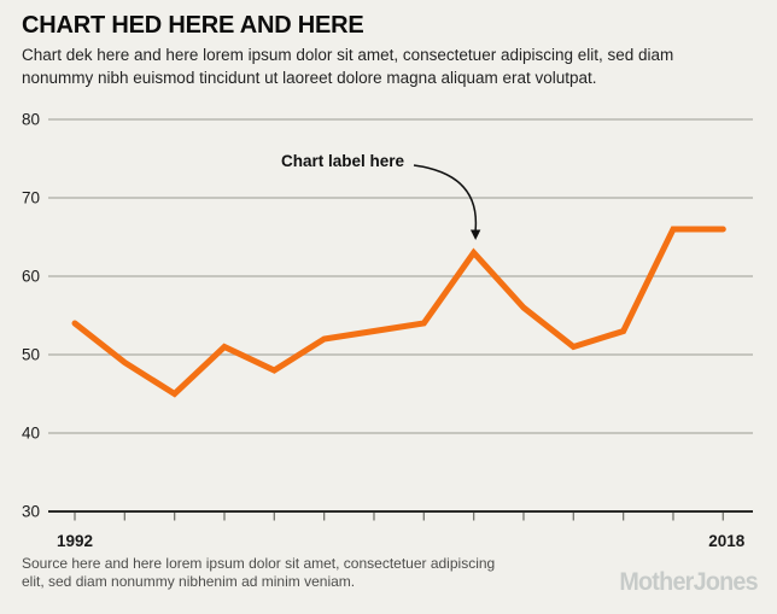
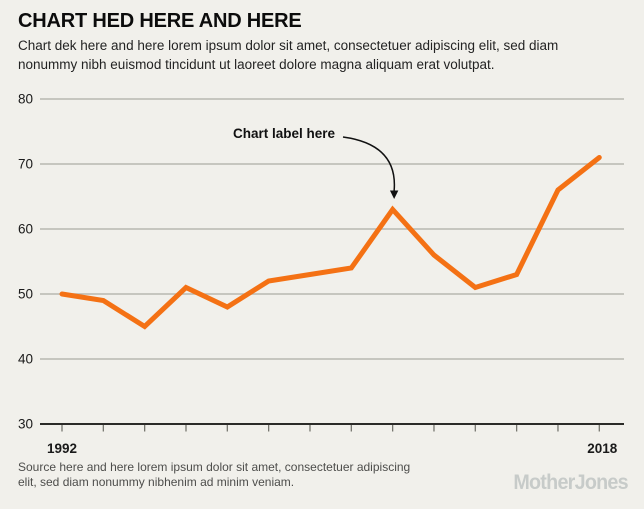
1992: 54 -> 50
2018: 66 -> 71
